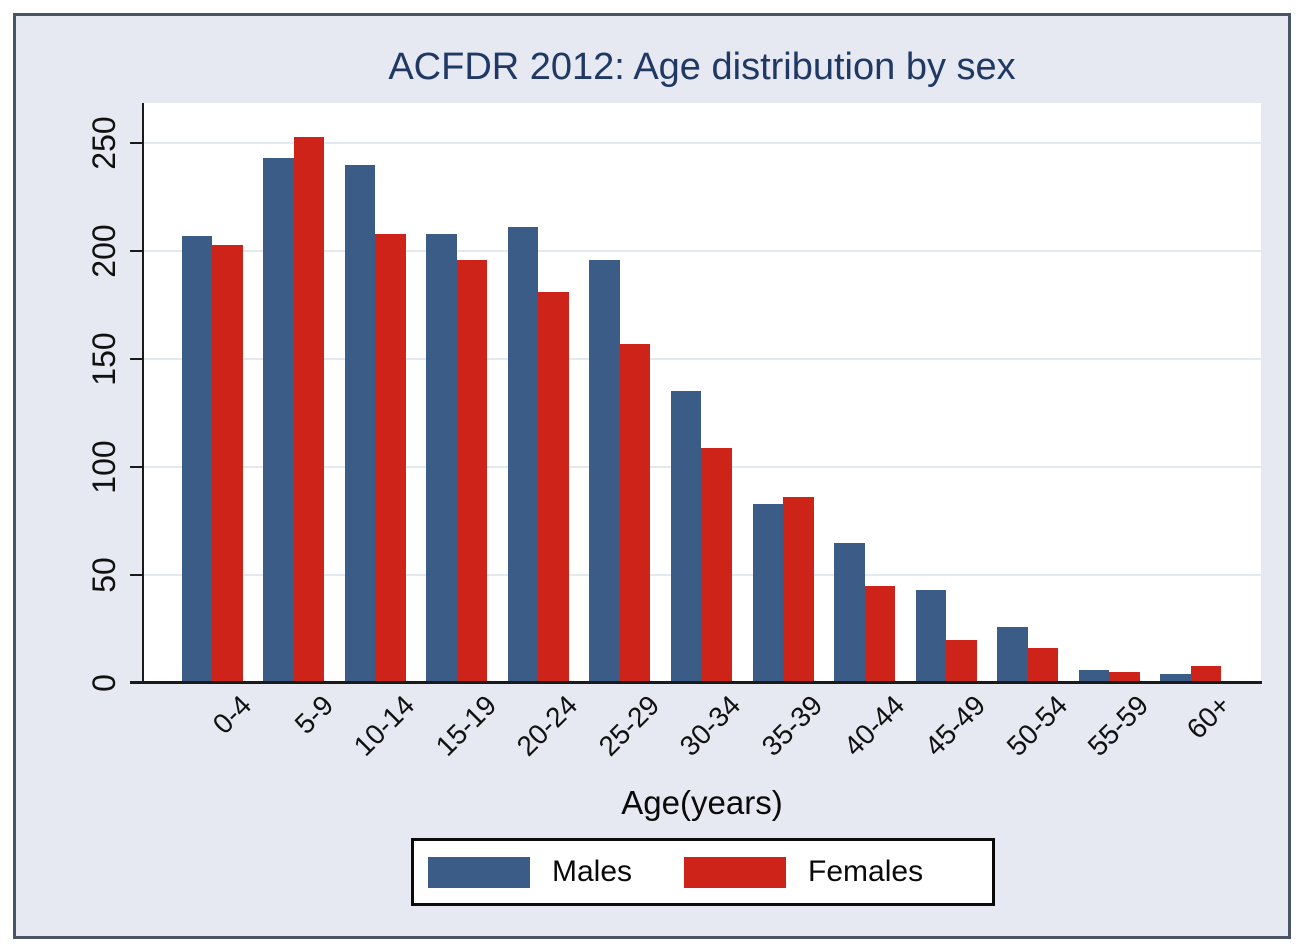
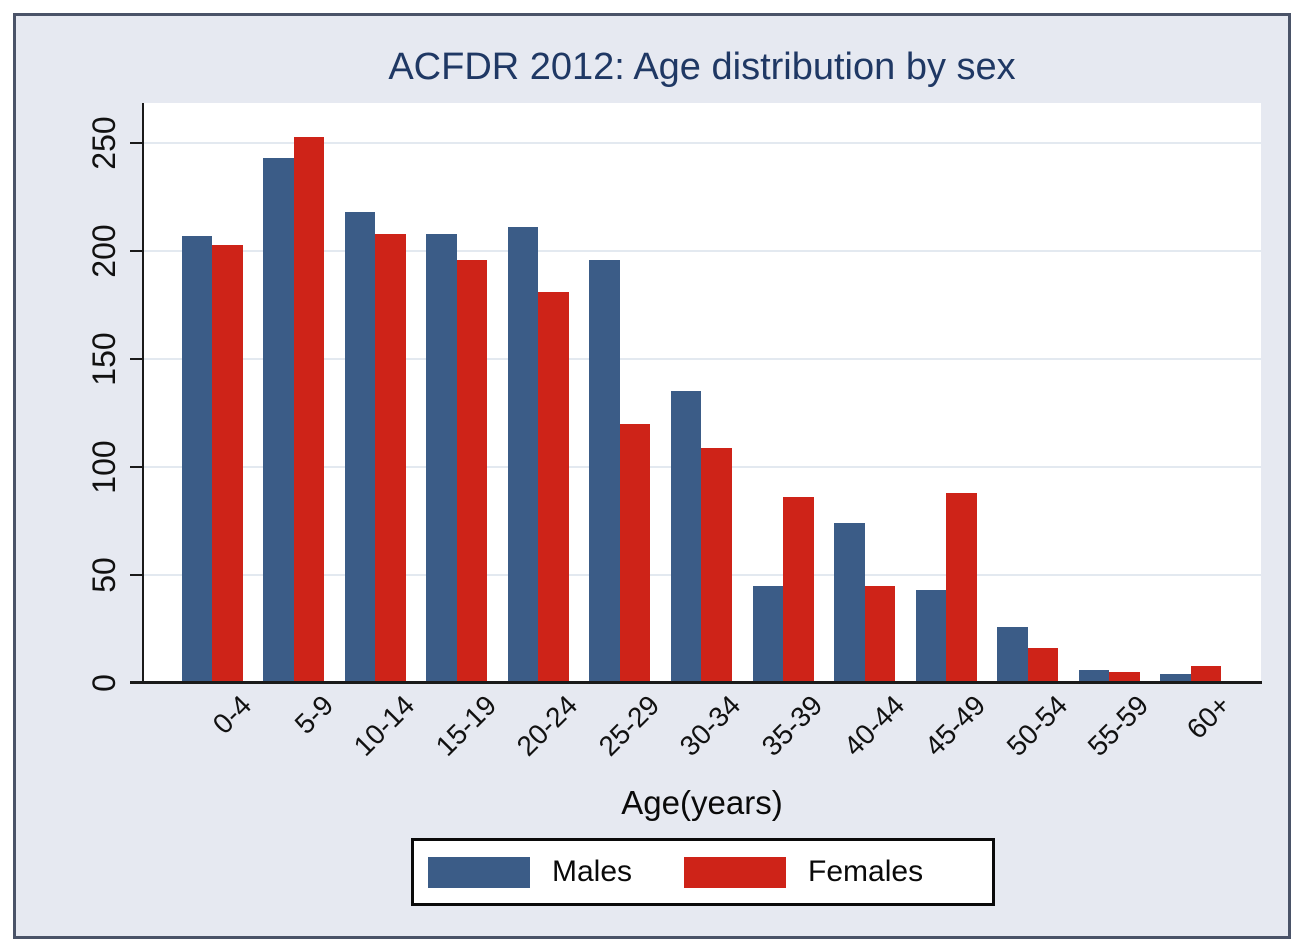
Males/10-14: 240 -> 218
Females/25-29: 157 -> 120
Males/35-39: 83 -> 45
Males/40-44: 65 -> 74
Females/45-49: 20 -> 88
